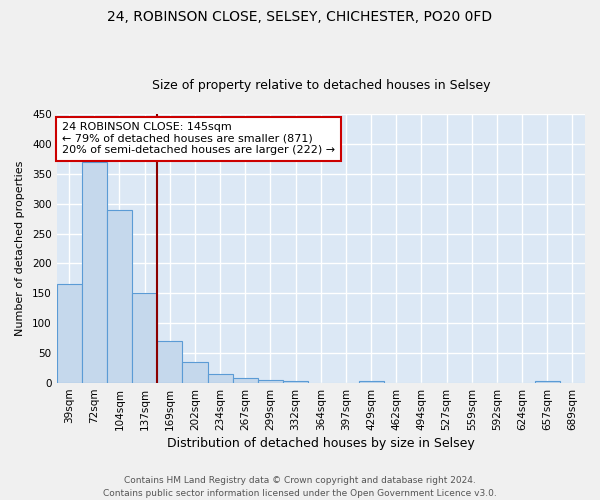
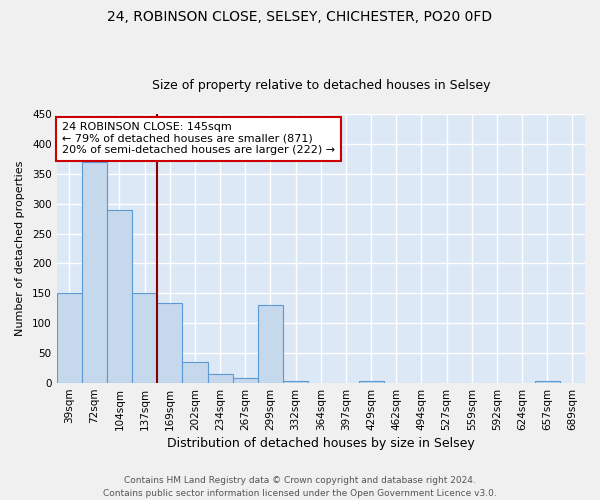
39sqm: 165 -> 150
169sqm: 70 -> 134
299sqm: 5 -> 130
